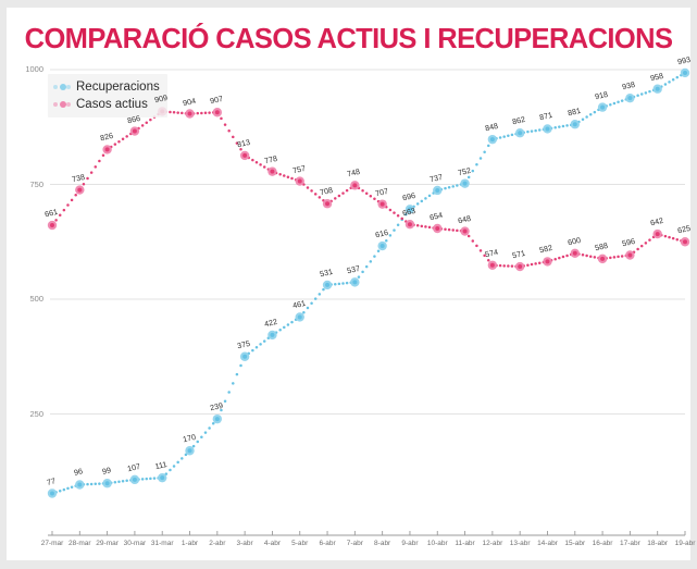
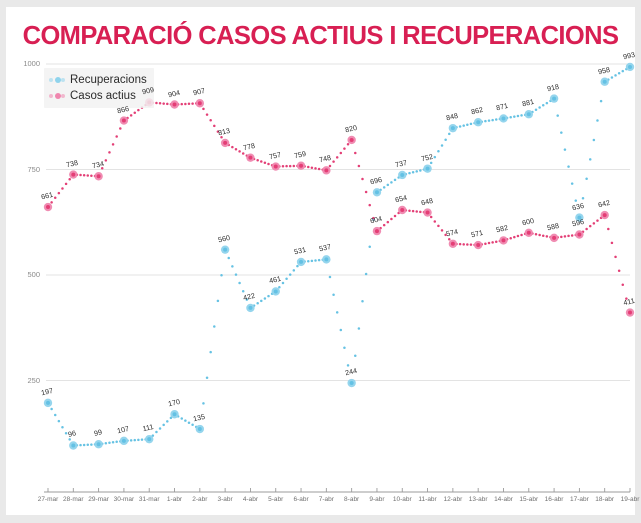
Recuperacions/27-mar: 77 -> 197
Casos actius/29-mar: 826 -> 734
Recuperacions/2-abr: 239 -> 135
Recuperacions/3-abr: 375 -> 560
Casos actius/6-abr: 708 -> 759
Recuperacions/8-abr: 616 -> 244
Casos actius/8-abr: 707 -> 820
Casos actius/9-abr: 663 -> 604
Recuperacions/17-abr: 938 -> 636
Casos actius/19-abr: 625 -> 411
